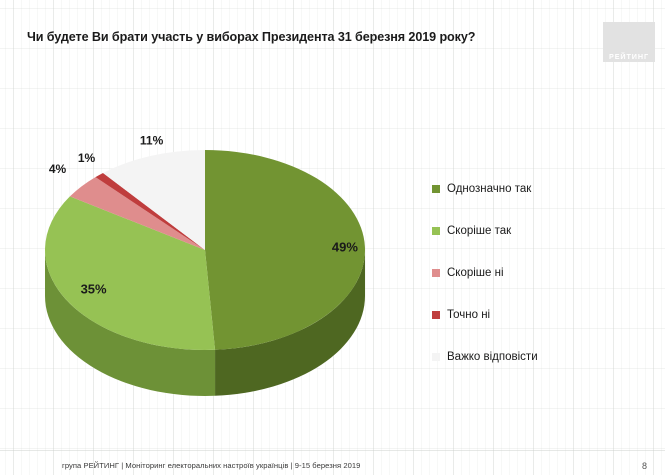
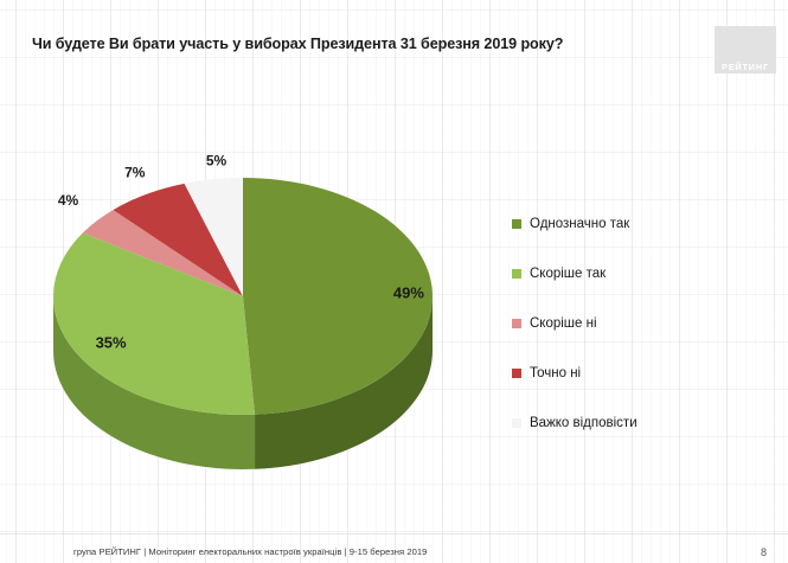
Точно ні: 1% -> 7%
Важко відповісти: 11% -> 5%
